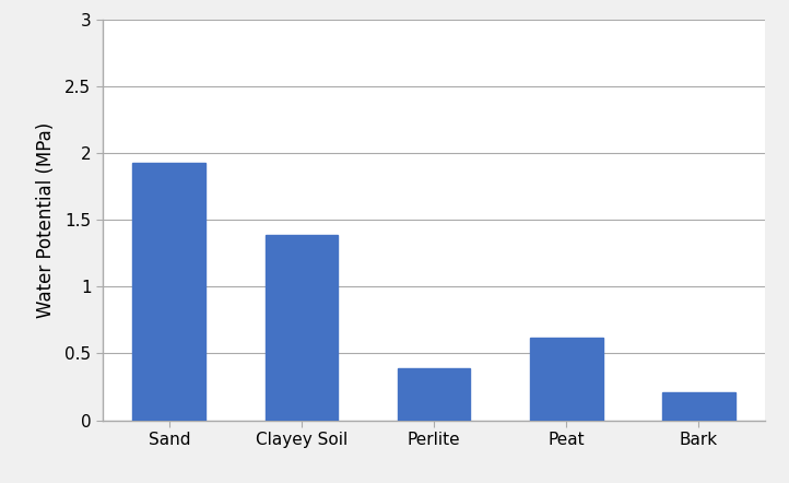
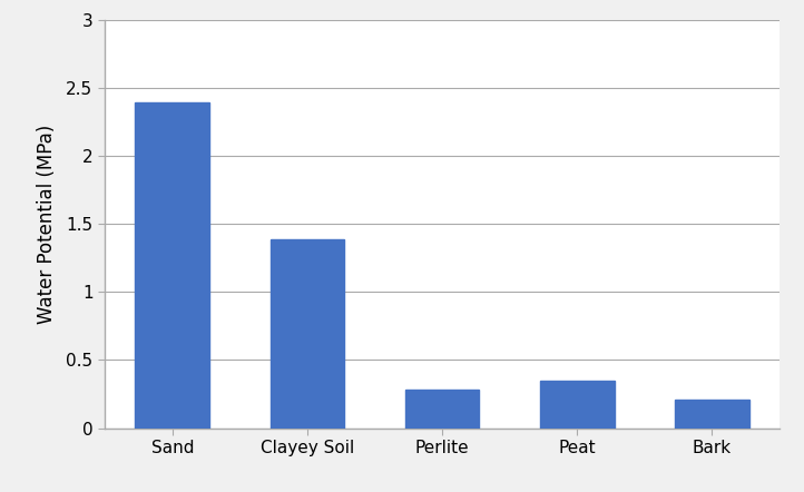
Sand: 1.93 -> 2.39
Perlite: 0.39 -> 0.28
Peat: 0.62 -> 0.35
